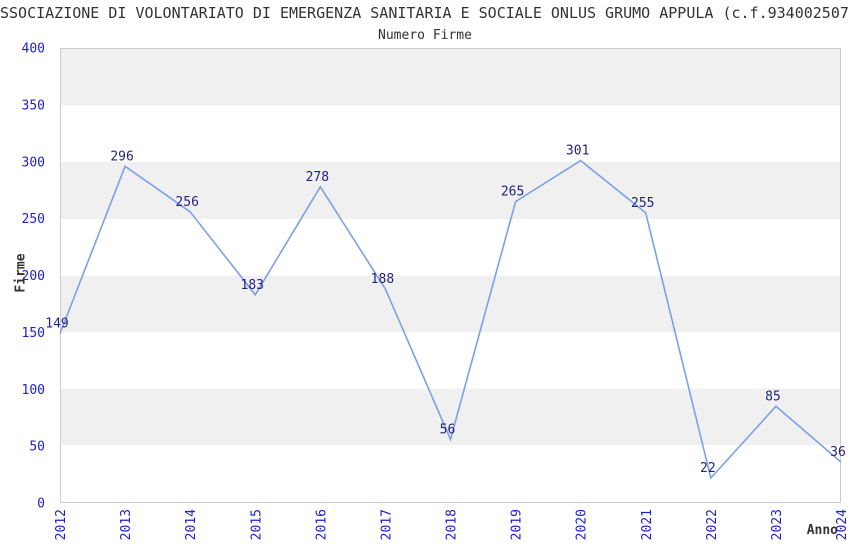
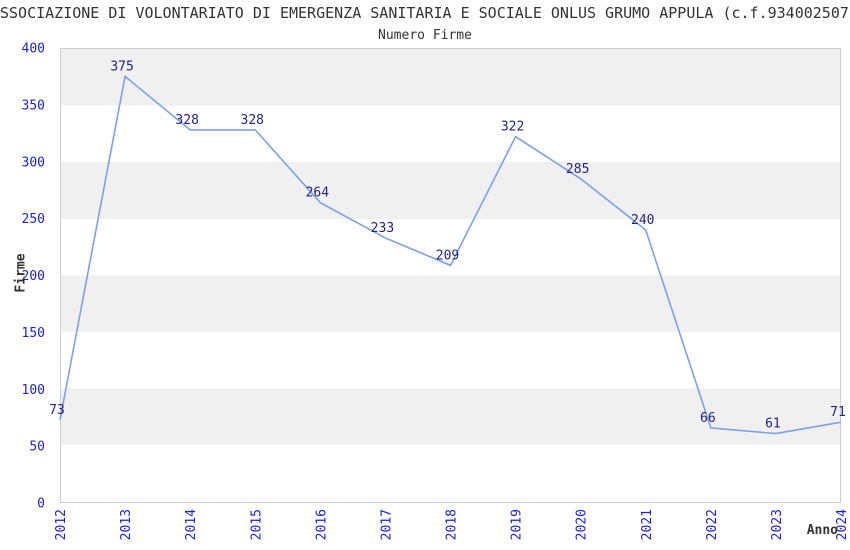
2012: 149 -> 73
2013: 296 -> 375
2014: 256 -> 328
2015: 183 -> 328
2016: 278 -> 264
2017: 188 -> 233
2018: 56 -> 209
2019: 265 -> 322
2020: 301 -> 285
2021: 255 -> 240
2022: 22 -> 66
2023: 85 -> 61
2024: 36 -> 71
